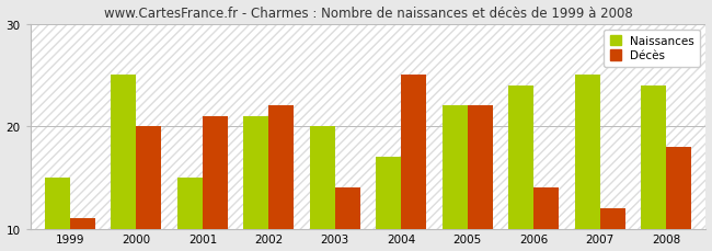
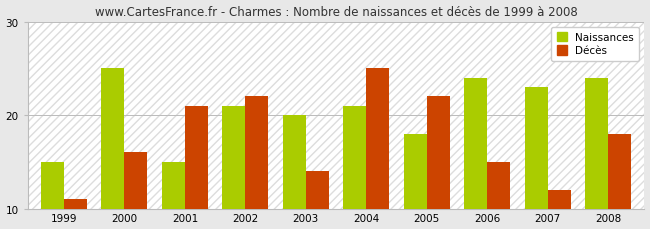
Décès/2000: 20 -> 16
Naissances/2004: 17 -> 21
Naissances/2005: 22 -> 18
Décès/2006: 14 -> 15
Naissances/2007: 25 -> 23
